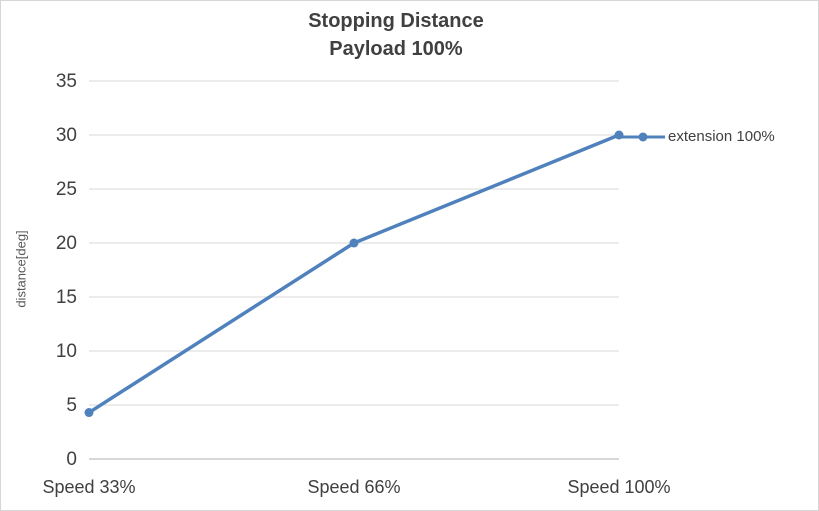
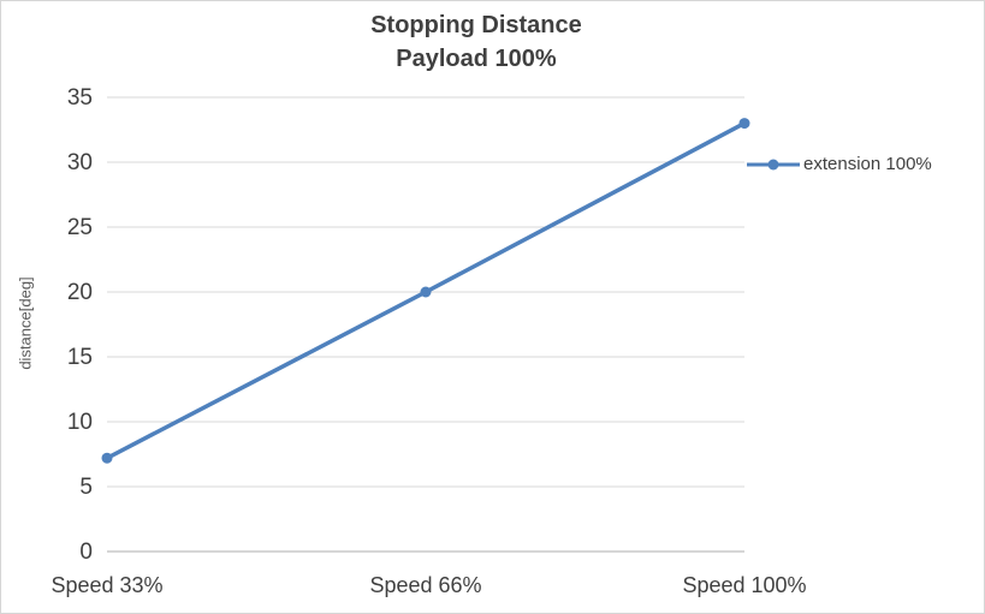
Speed 33%: 4.3 -> 7.2
Speed 100%: 30.0 -> 33.0
